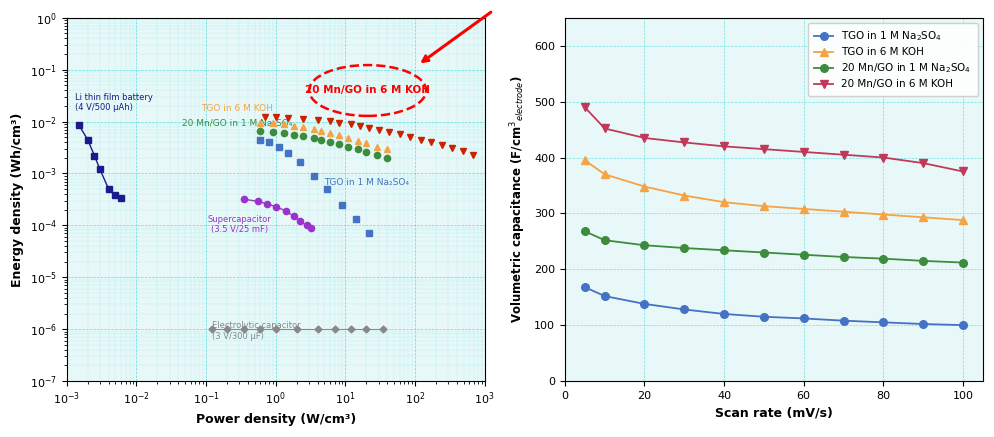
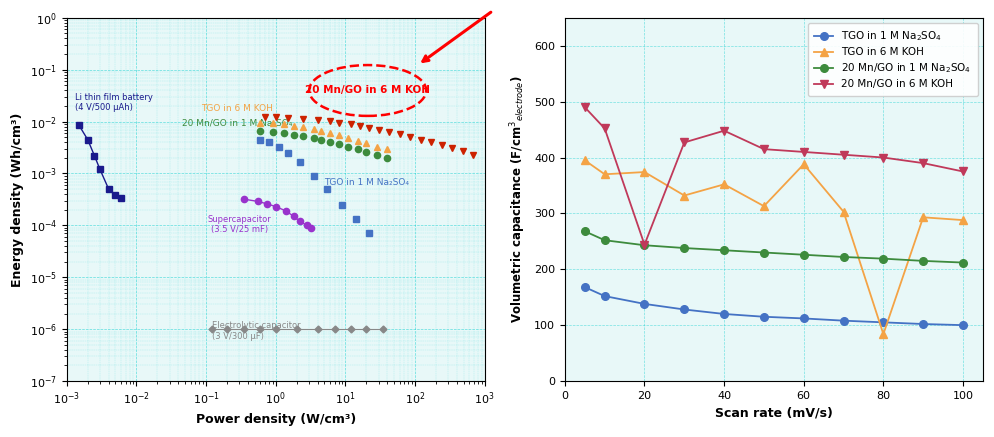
TGO in 6 M KOH/20: 348 -> 374
20 Mn/GO in 6 M KOH/20: 435 -> 244
TGO in 6 M KOH/40: 320 -> 352
20 Mn/GO in 6 M KOH/40: 420 -> 448
TGO in 6 M KOH/60: 308 -> 388
TGO in 6 M KOH/80: 298 -> 84
